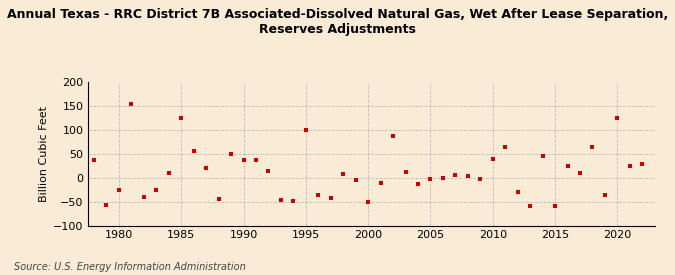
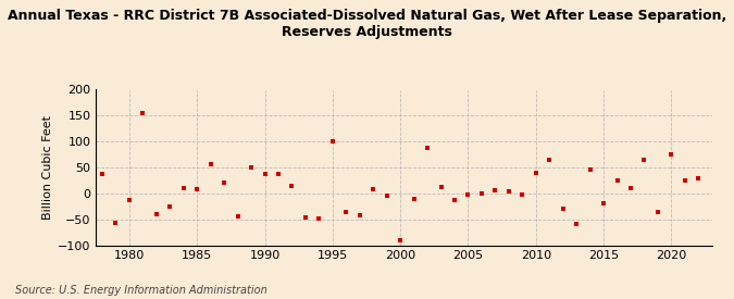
1980: -25 -> -13
1985: 125 -> 8
2000: -50 -> -90
2015: -60 -> -20
2020: 125 -> 75
